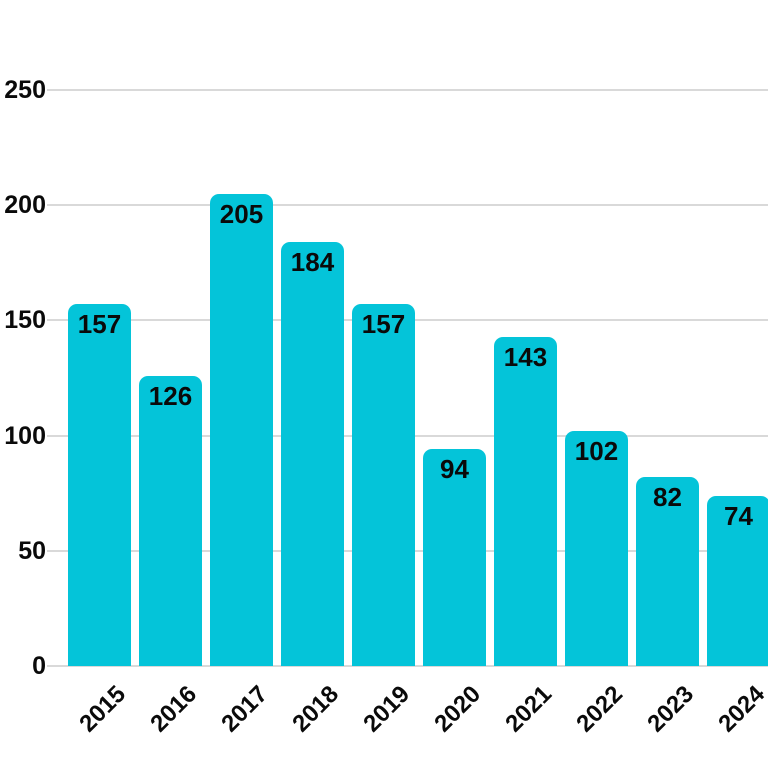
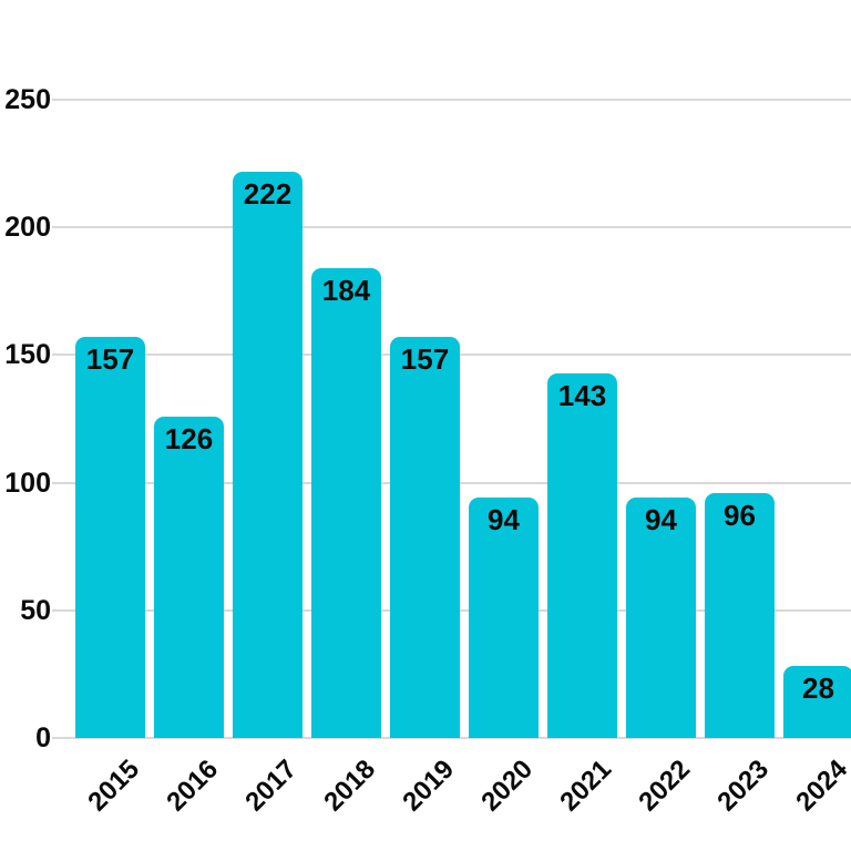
2017: 205 -> 222
2022: 102 -> 94
2023: 82 -> 96
2024: 74 -> 28
